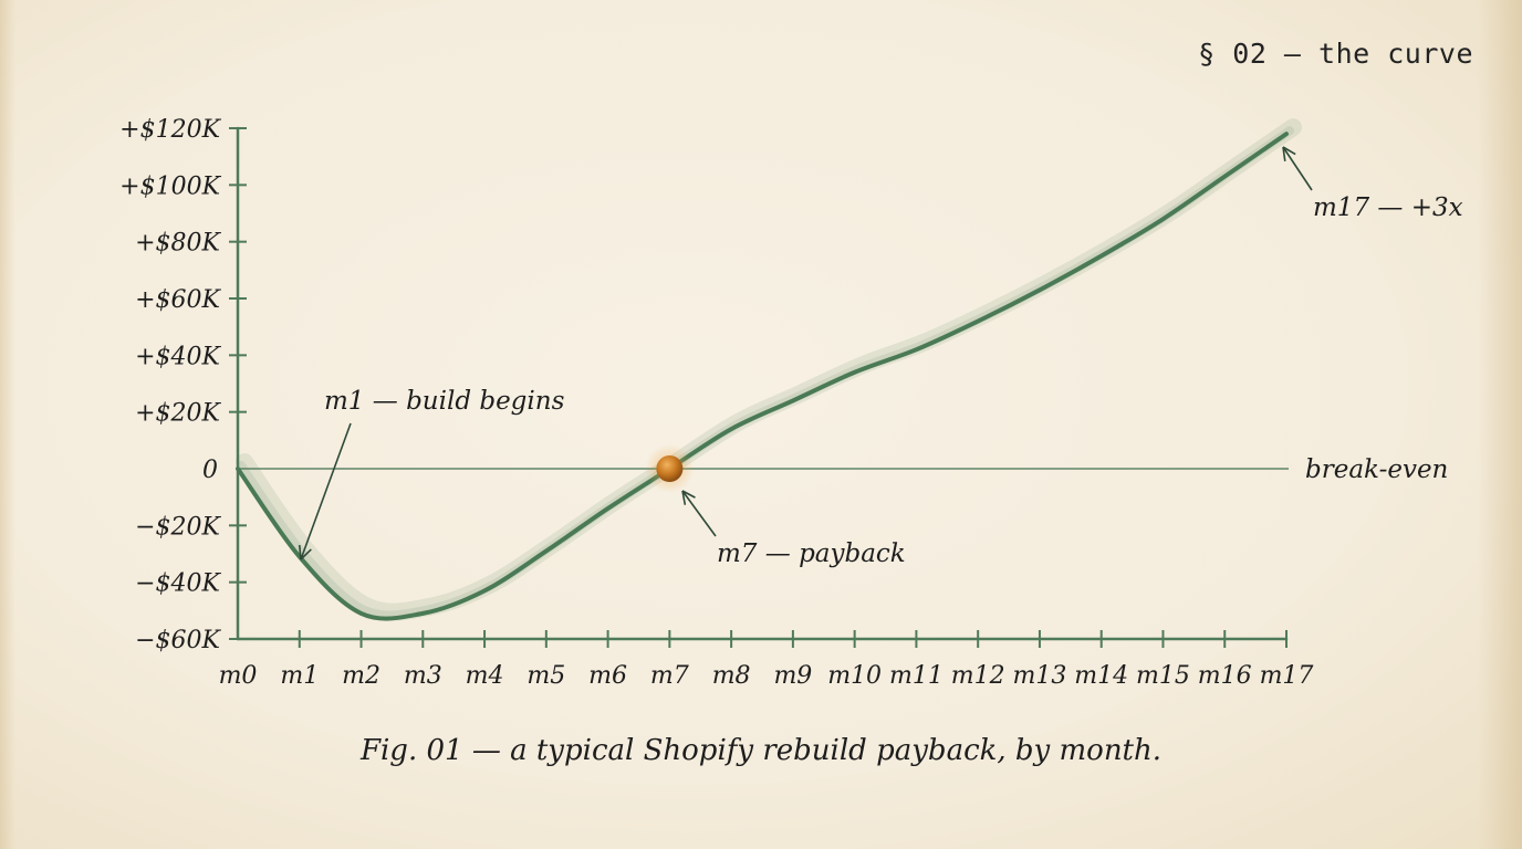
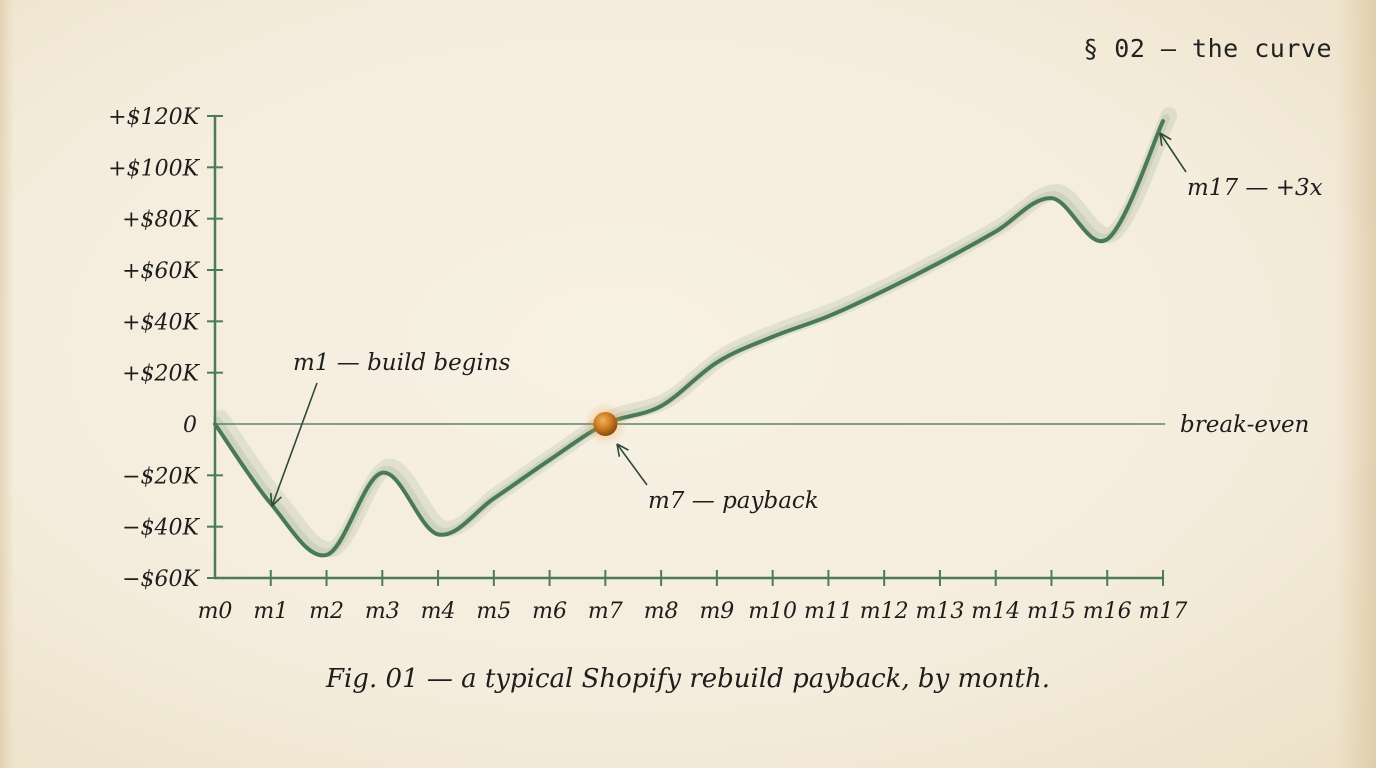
m3: -$51K -> -$19K
m8: $14K -> $7K
m16: $103K -> $72K
